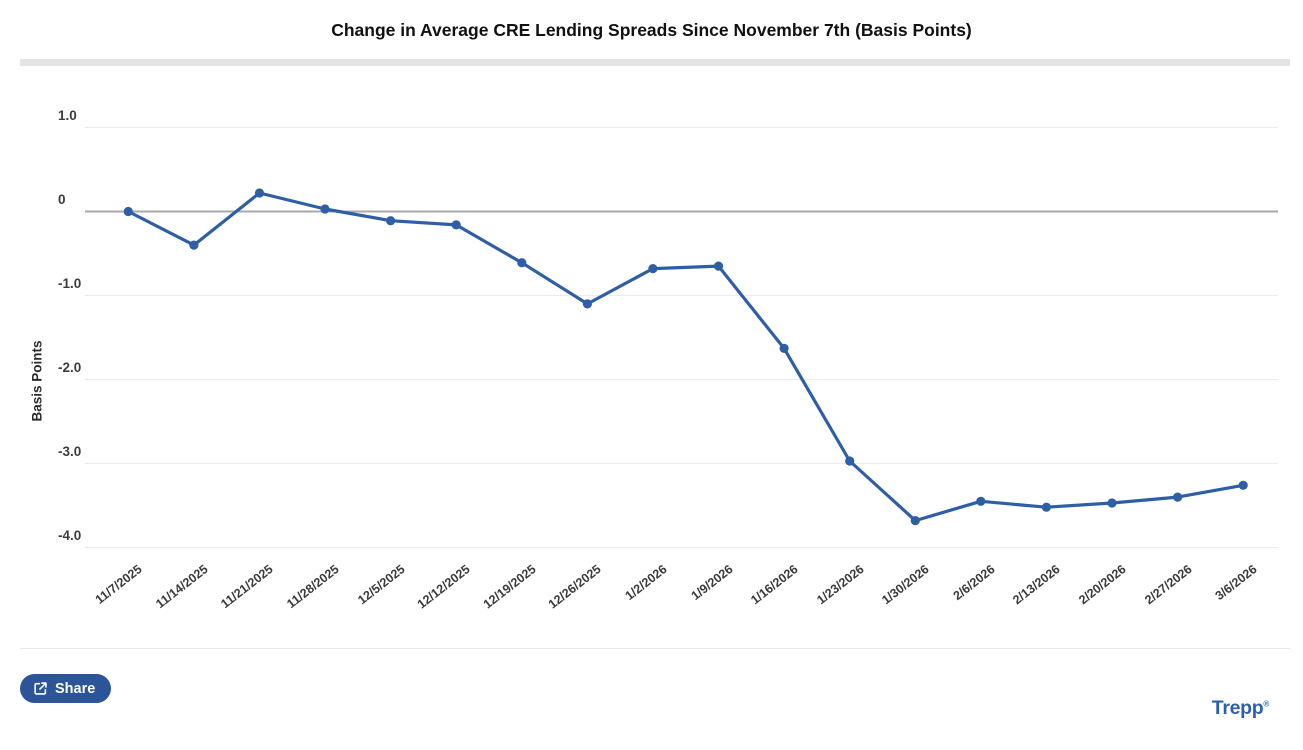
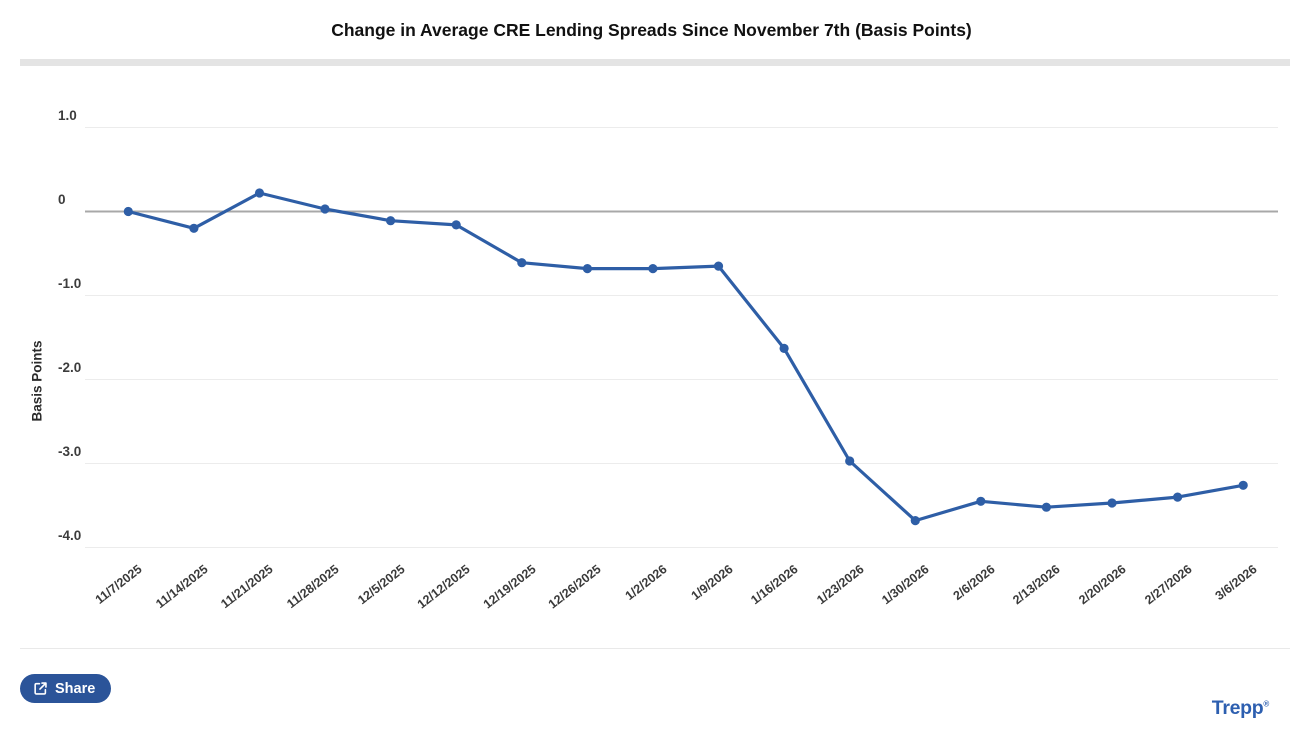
11/14/2025: -0.4 -> -0.2
12/26/2025: -1.1 -> -0.7
